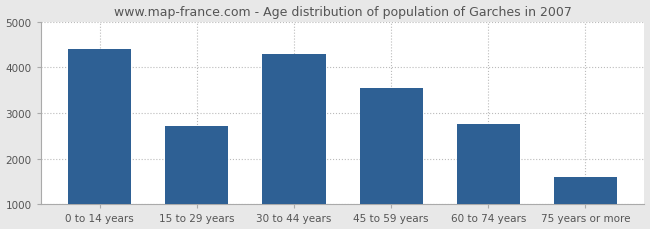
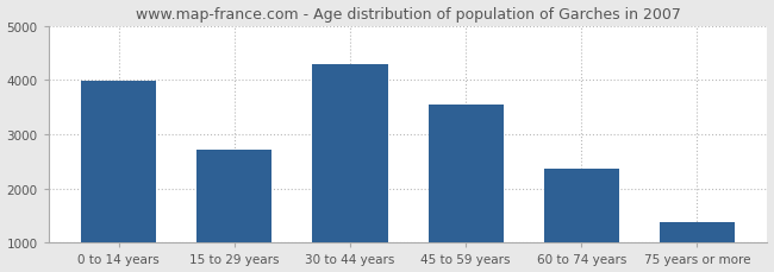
0 to 14 years: 4400 -> 3980
60 to 74 years: 2750 -> 2380
75 years or more: 1600 -> 1380
